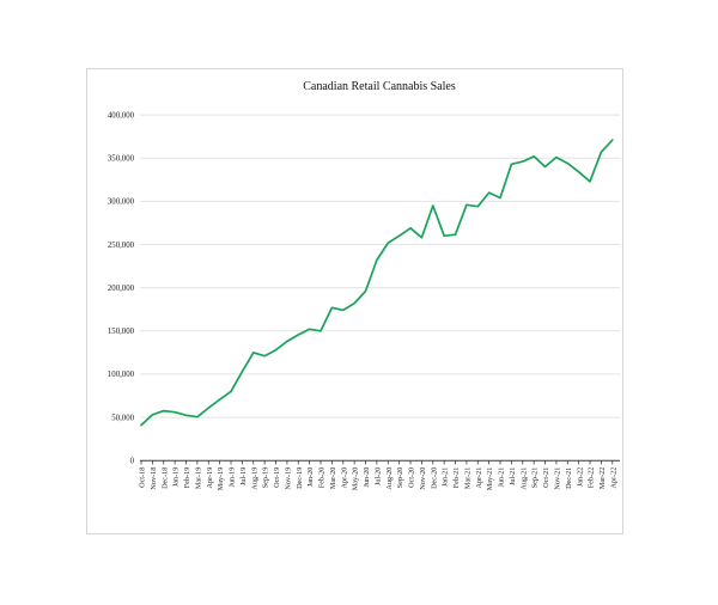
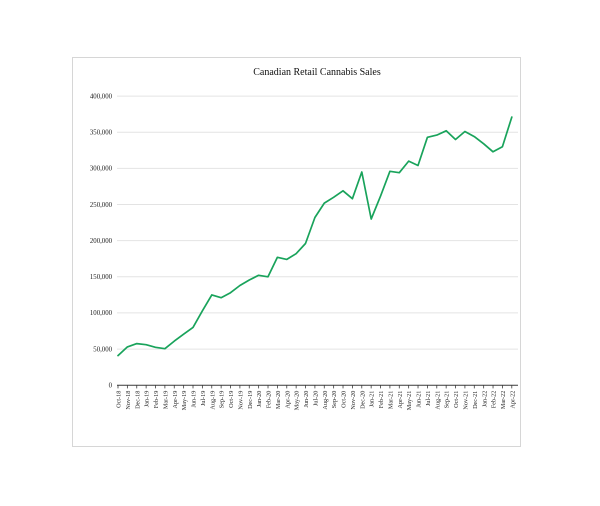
Jan-21: 260000 -> 230000
Mar-22: 360000 -> 330000
